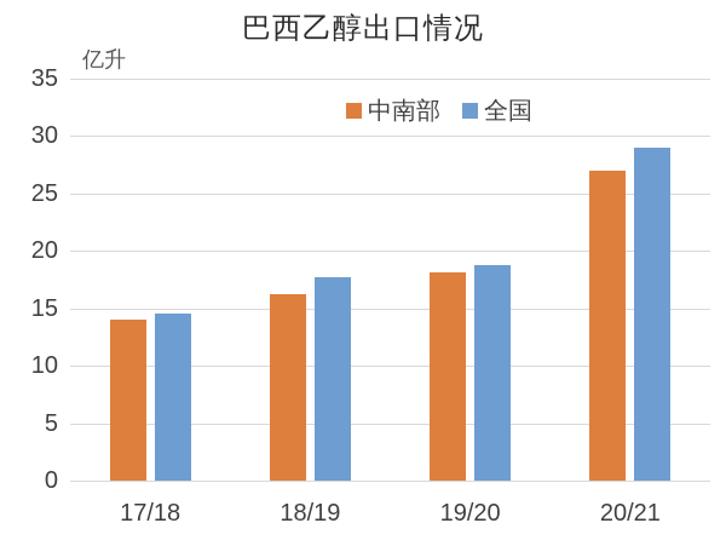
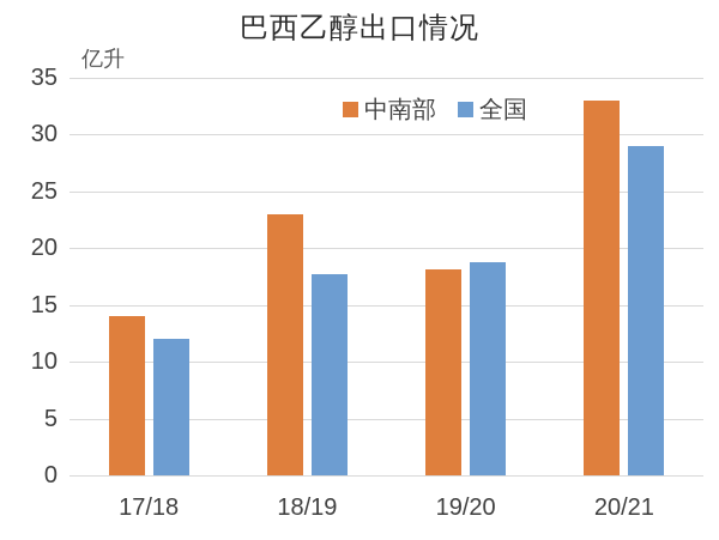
全国/17/18: 14 -> 12
中南部/18/19: 16 -> 23
中南部/20/21: 27 -> 33
